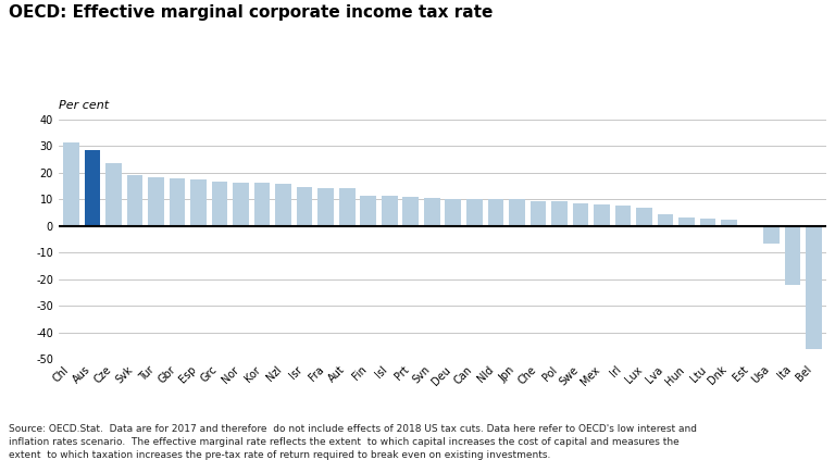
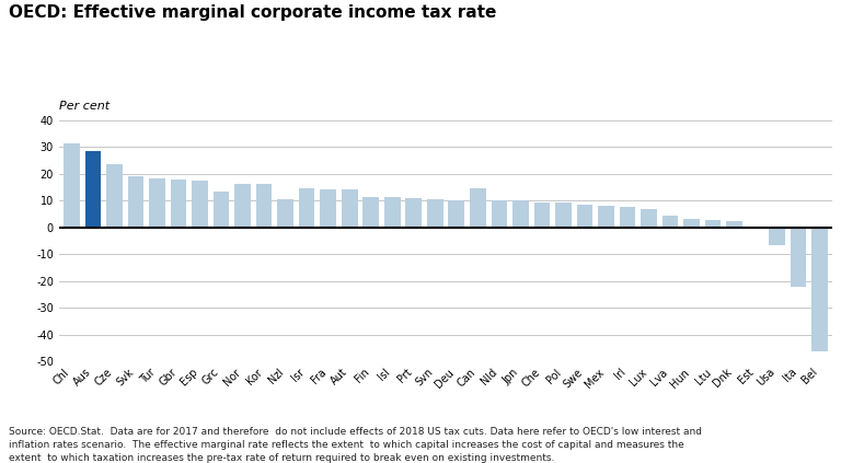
Grc: 16.5 -> 13.5
Nzl: 16.0 -> 10.5
Can: 10.2 -> 14.5
